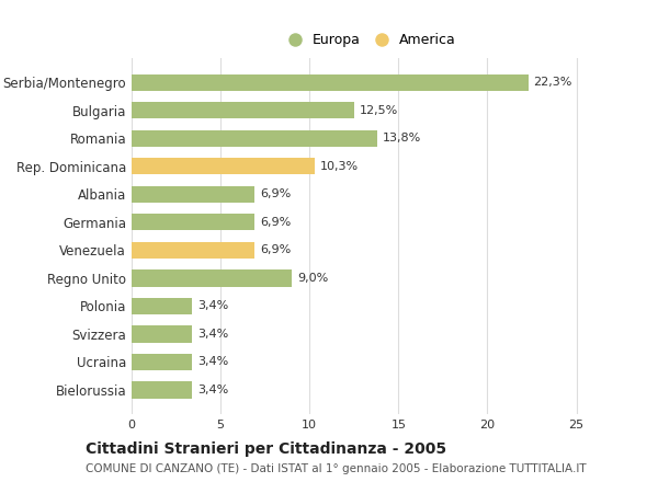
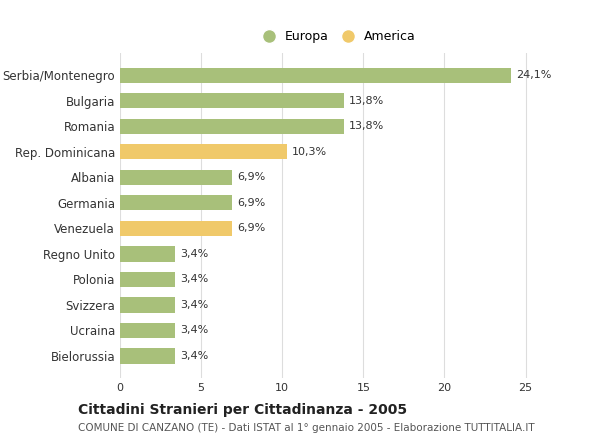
Serbia/Montenegro: 22,3% -> 24,1%
Bulgaria: 12,5% -> 13,8%
Regno Unito: 9,0% -> 3,4%
